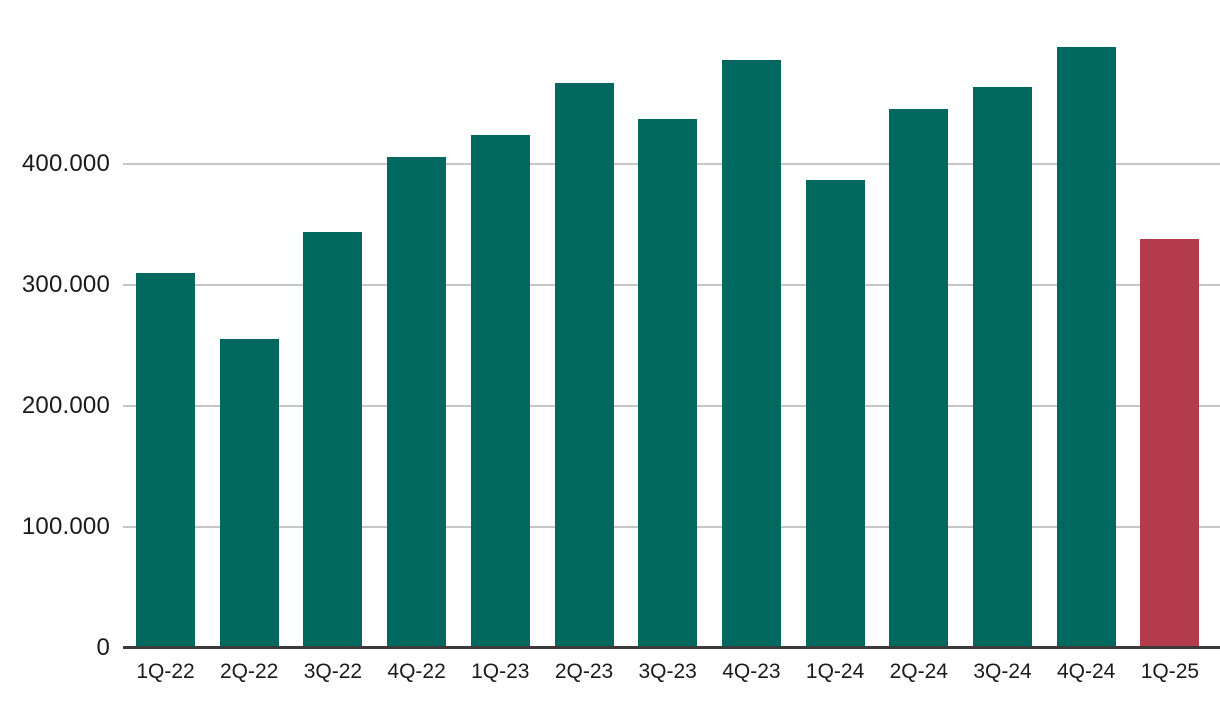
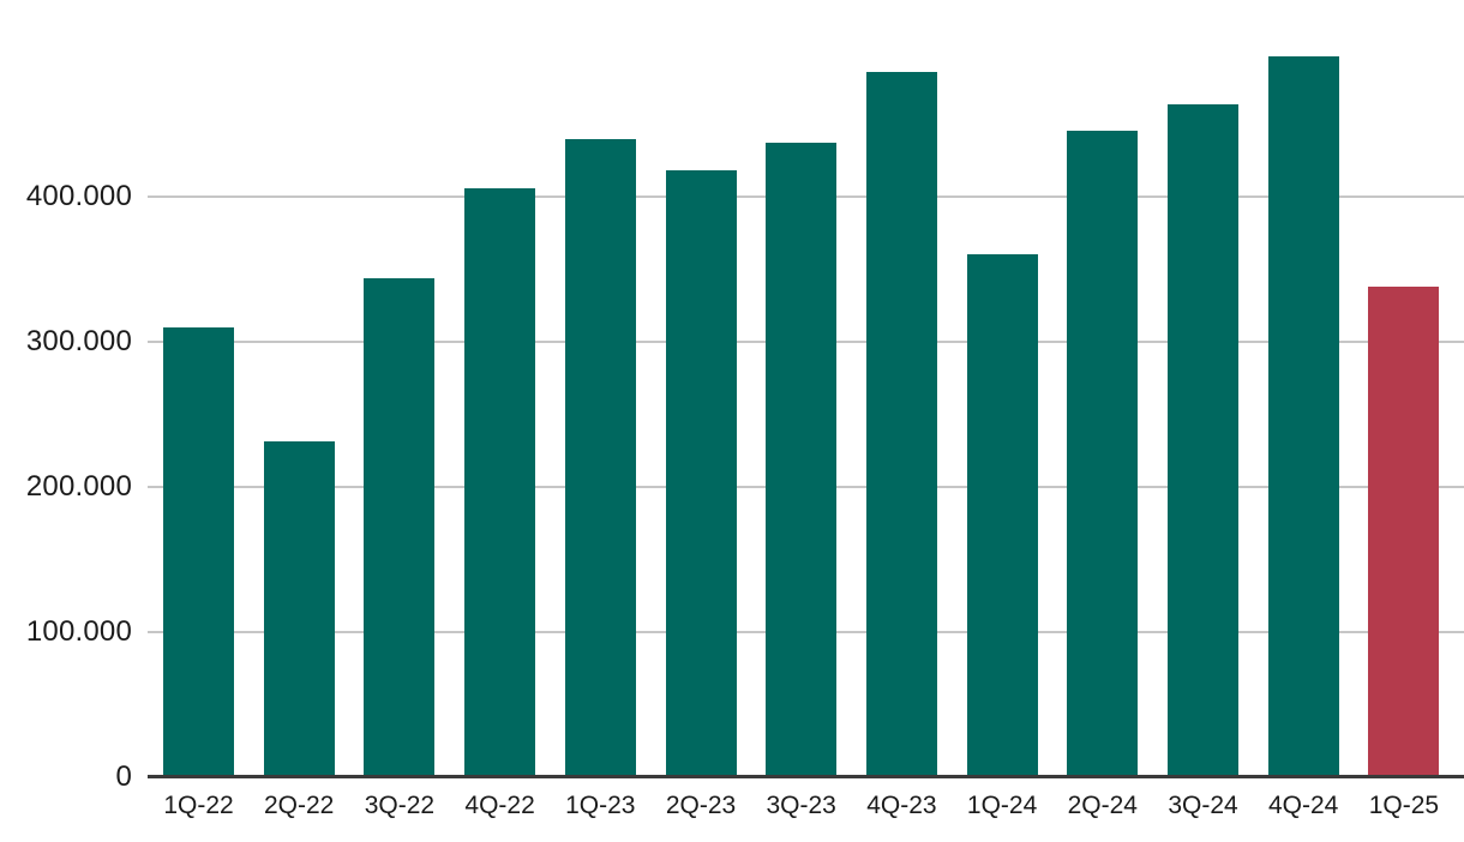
2Q-22: 255000 -> 231000
1Q-23: 424000 -> 440000
2Q-23: 467000 -> 418000
1Q-24: 387000 -> 360000
